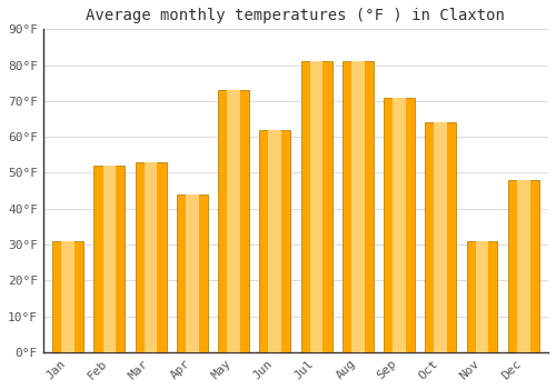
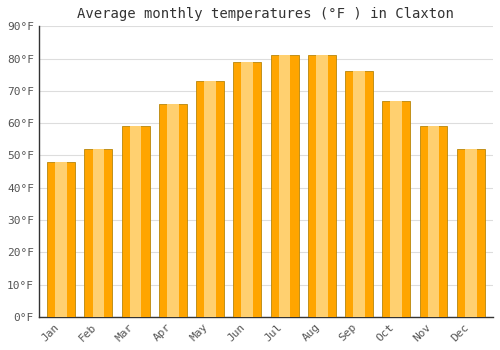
Jan: 31°F -> 48°F
Mar: 53°F -> 59°F
Apr: 44°F -> 66°F
Jun: 62°F -> 79°F
Sep: 71°F -> 76°F
Oct: 64°F -> 67°F
Nov: 31°F -> 59°F
Dec: 48°F -> 52°F
